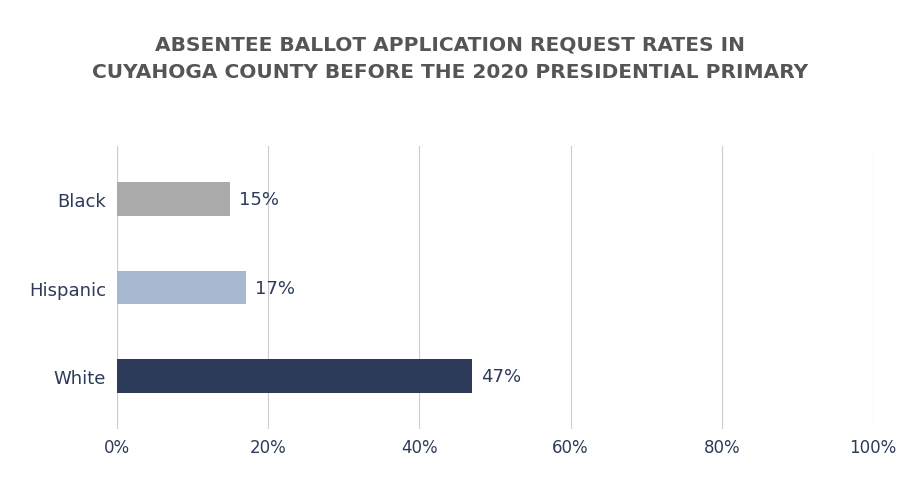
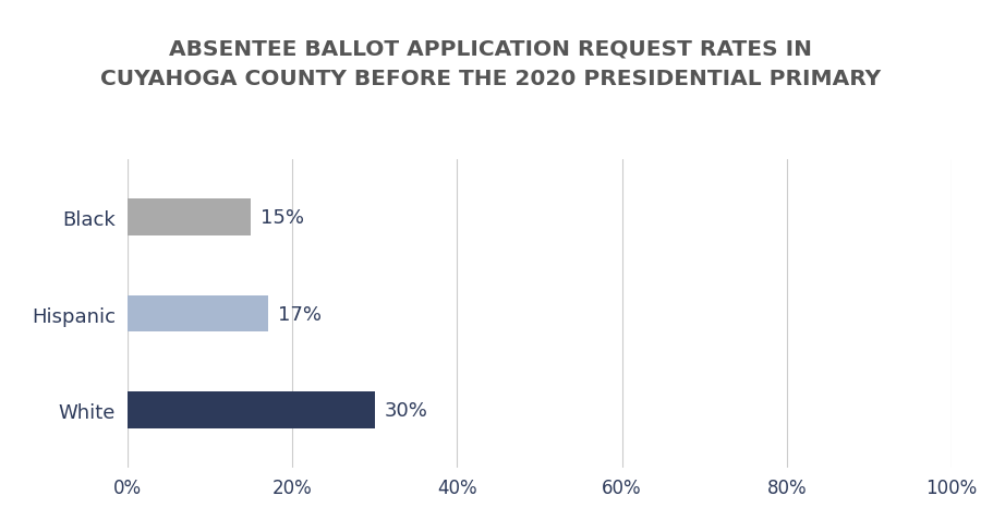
White: 47% -> 30%
